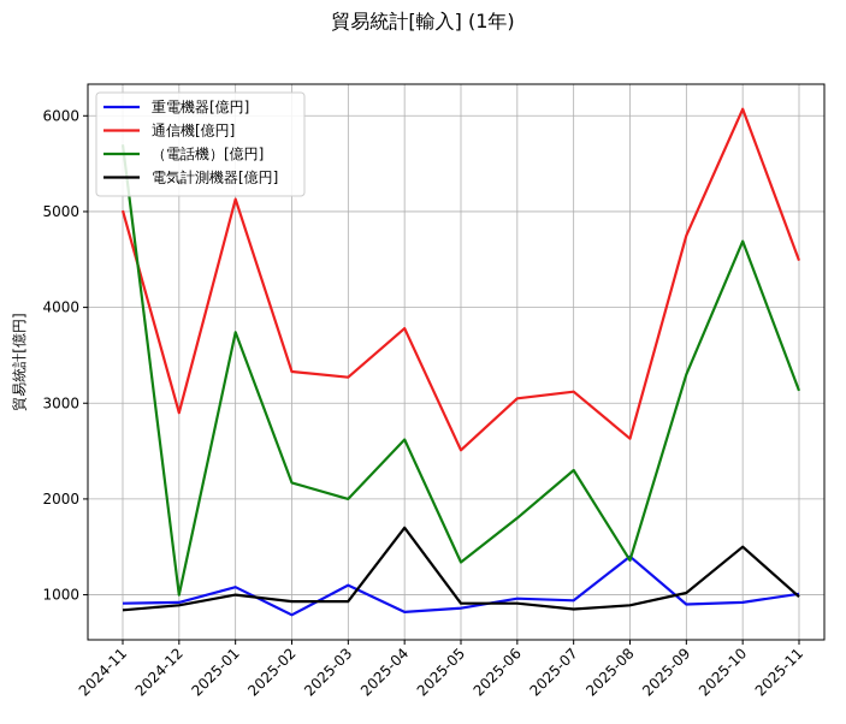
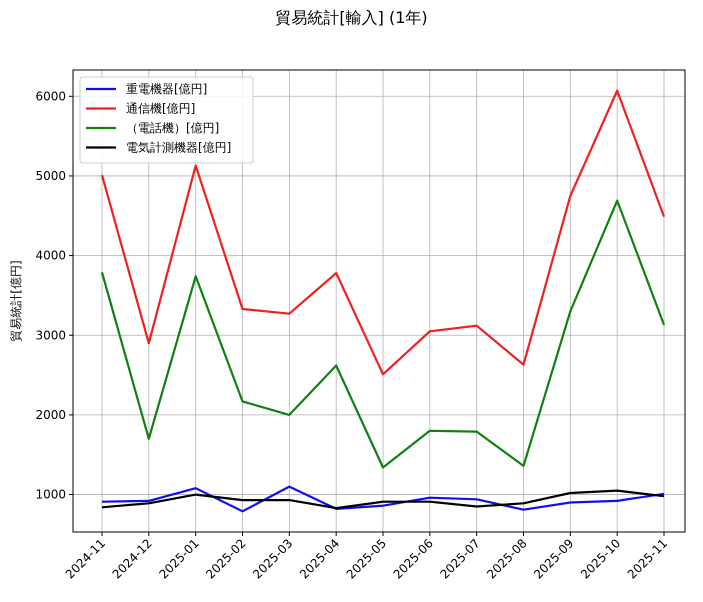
（電話機）[億円]/2024-11: 5700 -> 3800
（電話機）[億円]/2024-12: 1000 -> 1700
電気計測機器[億円]/2025-04: 1700 -> 800
（電話機）[億円]/2025-07: 2300 -> 1800
重電機器[億円]/2025-08: 1400 -> 800
電気計測機器[億円]/2025-10: 1500 -> 1000
